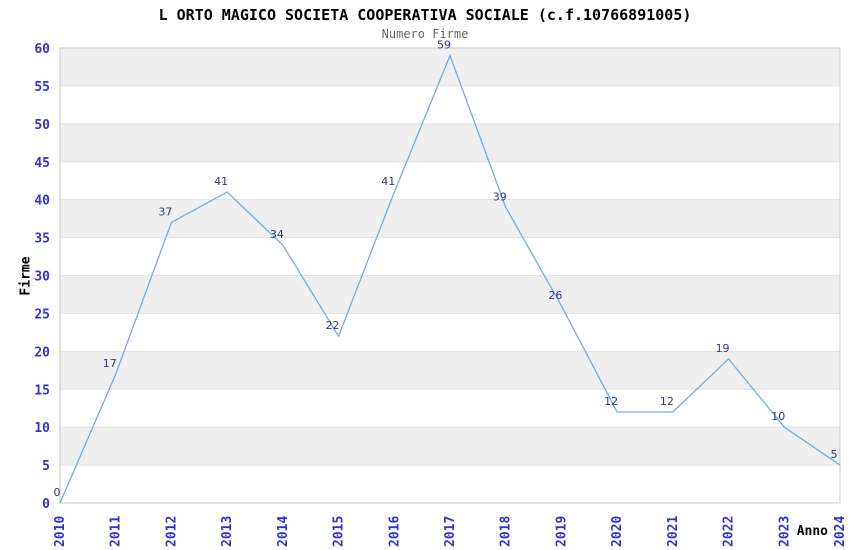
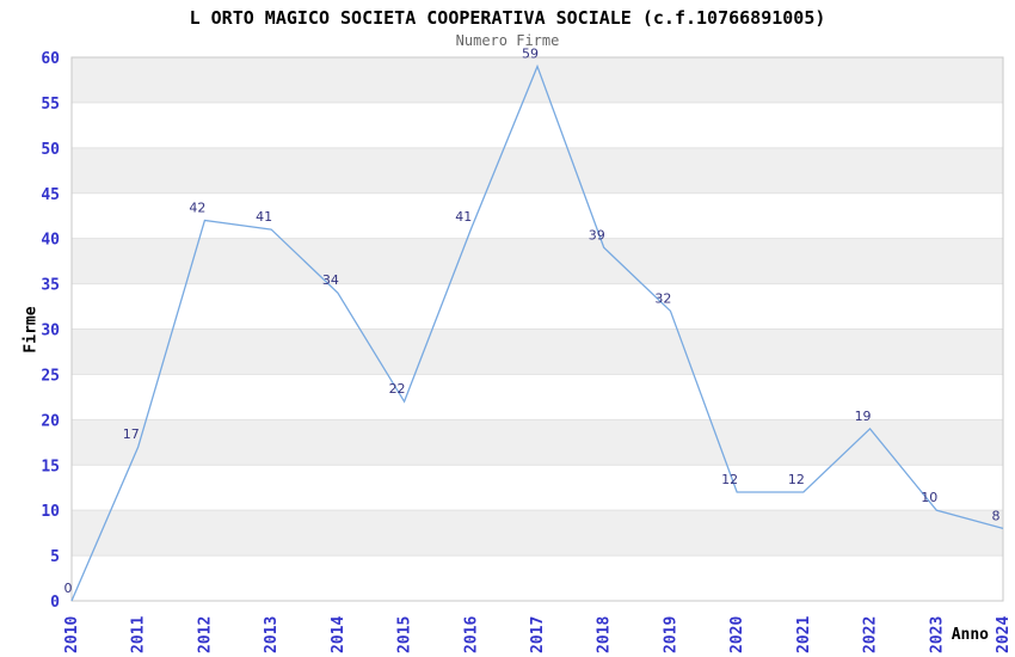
2012: 37 -> 42
2019: 26 -> 32
2024: 5 -> 8
